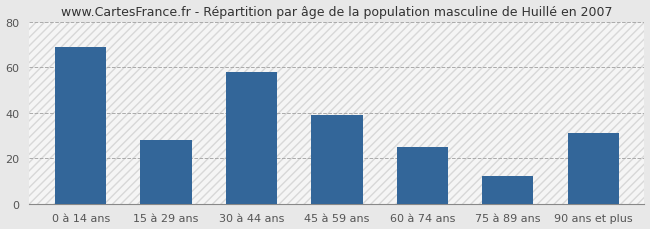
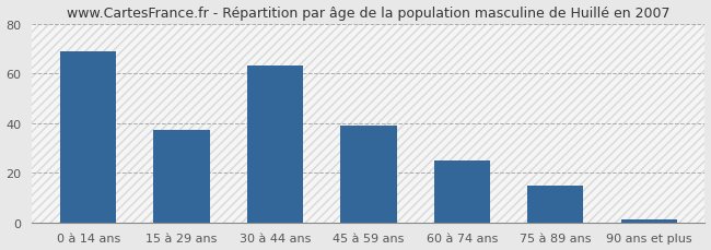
15 à 29 ans: 28 -> 37
30 à 44 ans: 58 -> 63
75 à 89 ans: 12 -> 15
90 ans et plus: 31 -> 1
